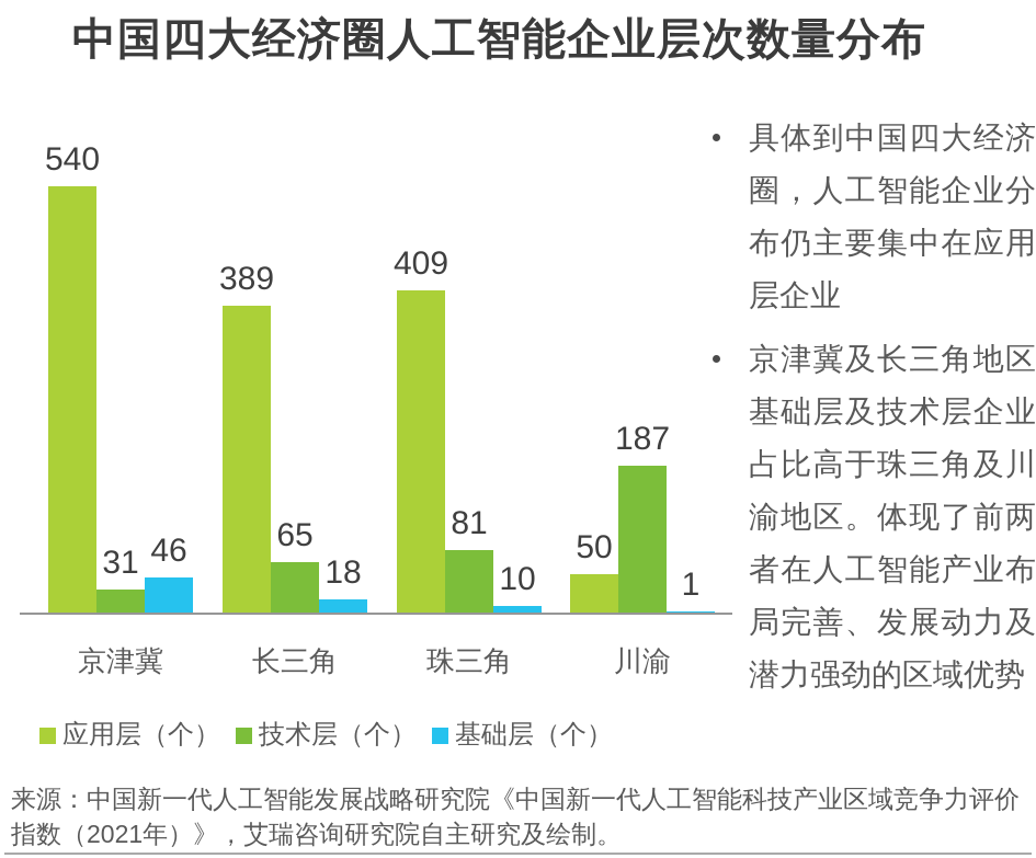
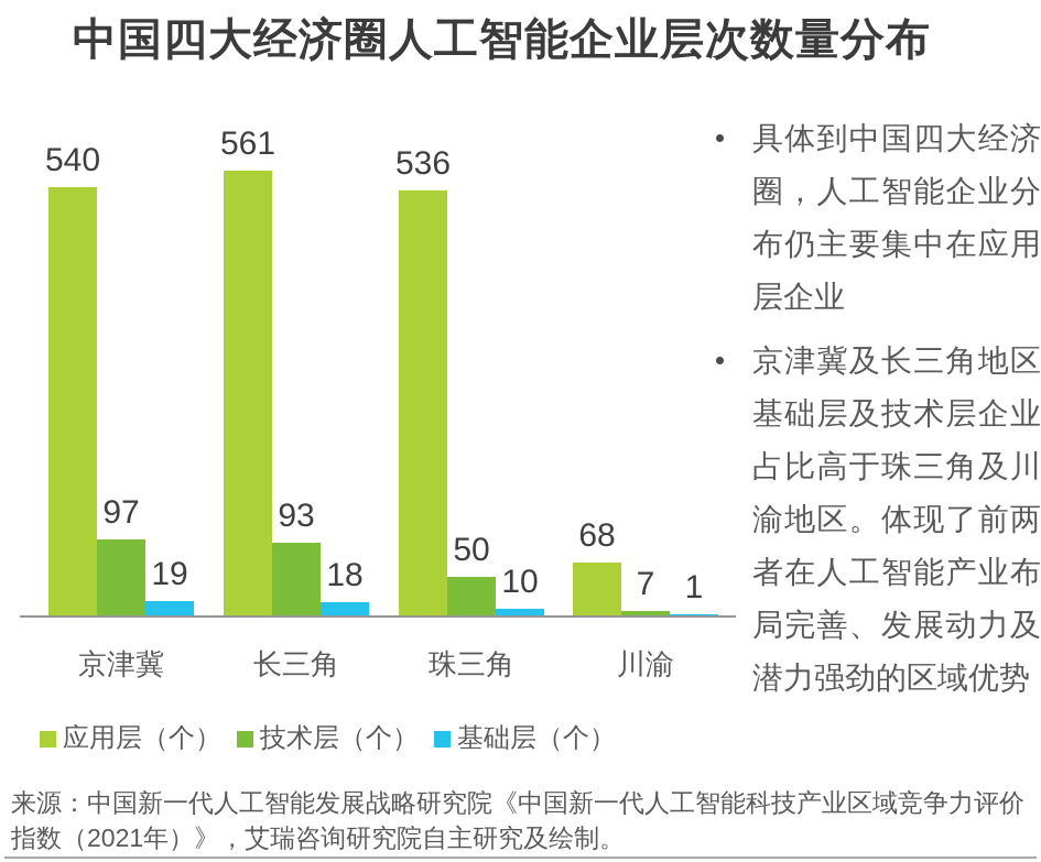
技术层（个）/京津冀: 31 -> 97
基础层（个）/京津冀: 46 -> 19
应用层（个）/长三角: 389 -> 561
技术层（个）/长三角: 65 -> 93
应用层（个）/珠三角: 409 -> 536
技术层（个）/珠三角: 81 -> 50
应用层（个）/川渝: 50 -> 68
技术层（个）/川渝: 187 -> 7
